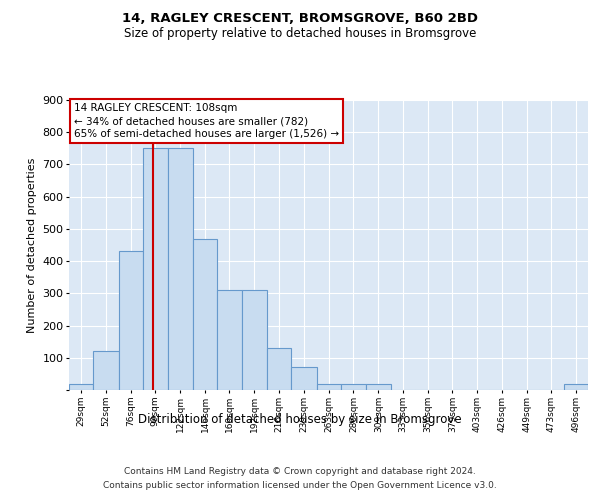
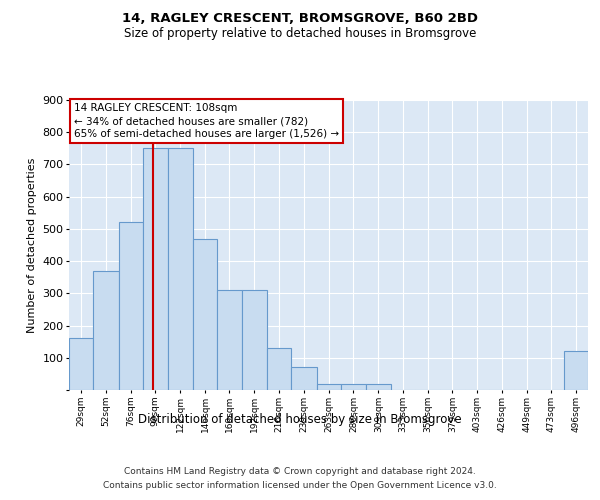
29sqm: 20 -> 160
52sqm: 120 -> 370
76sqm: 430 -> 520
496sqm: 20 -> 120
